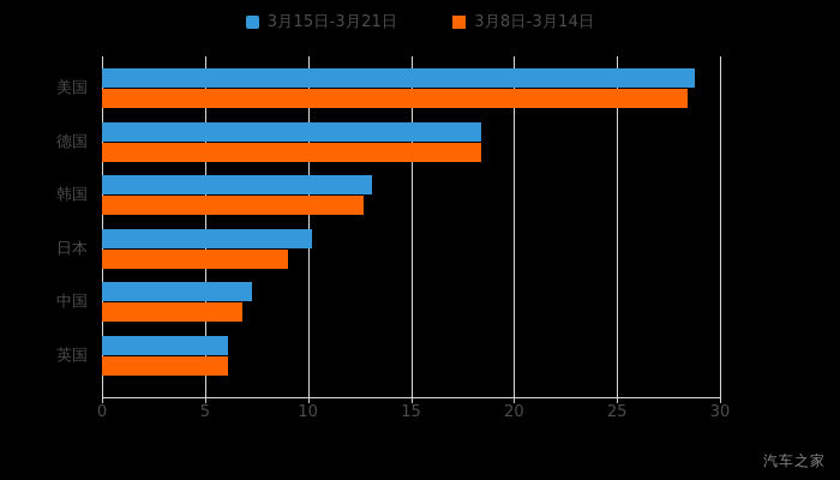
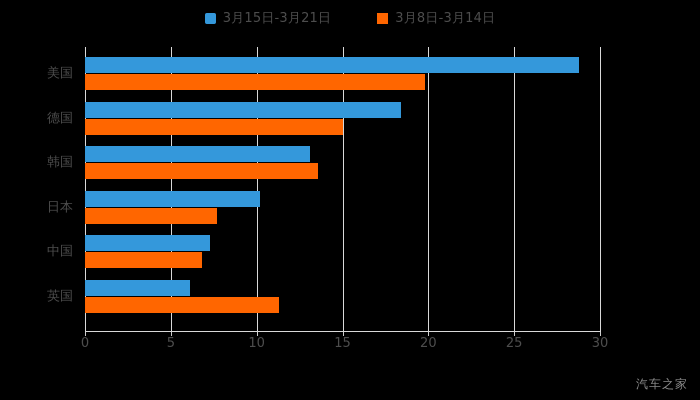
3月8日-3月14日/美国: 28.4 -> 19.8
3月8日-3月14日/德国: 18.4 -> 15.0
3月8日-3月14日/韩国: 12.7 -> 13.6
3月8日-3月14日/日本: 9.0 -> 7.7
3月8日-3月14日/英国: 6.1 -> 11.3
